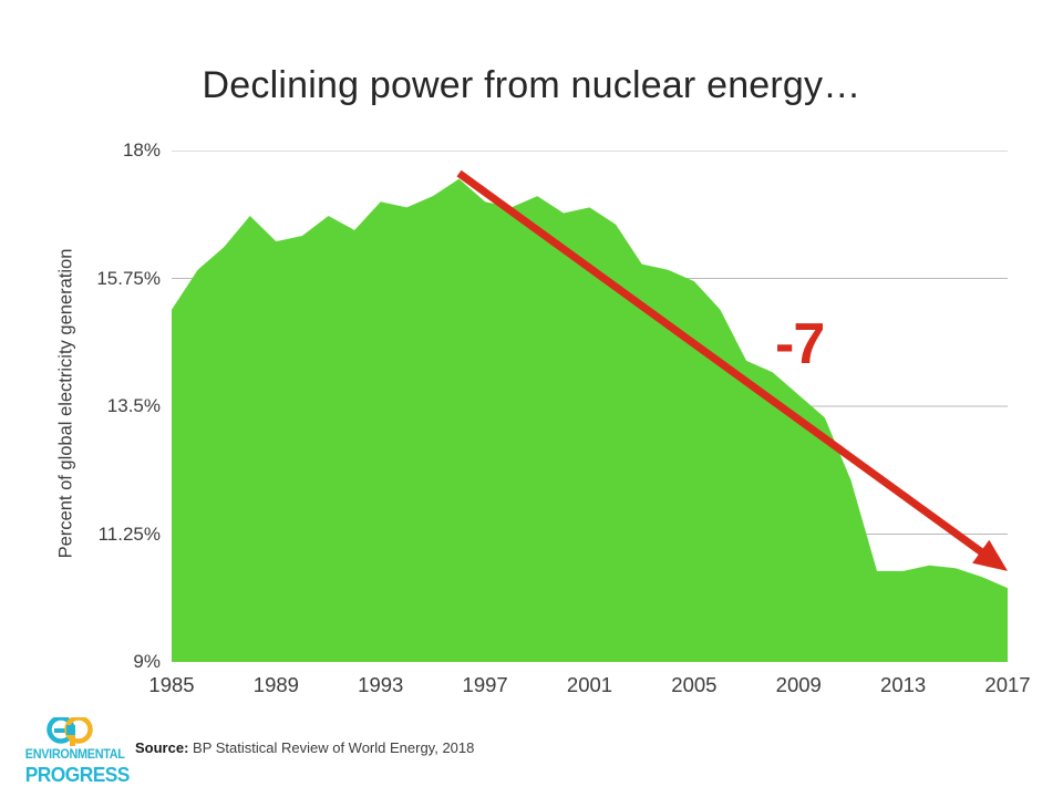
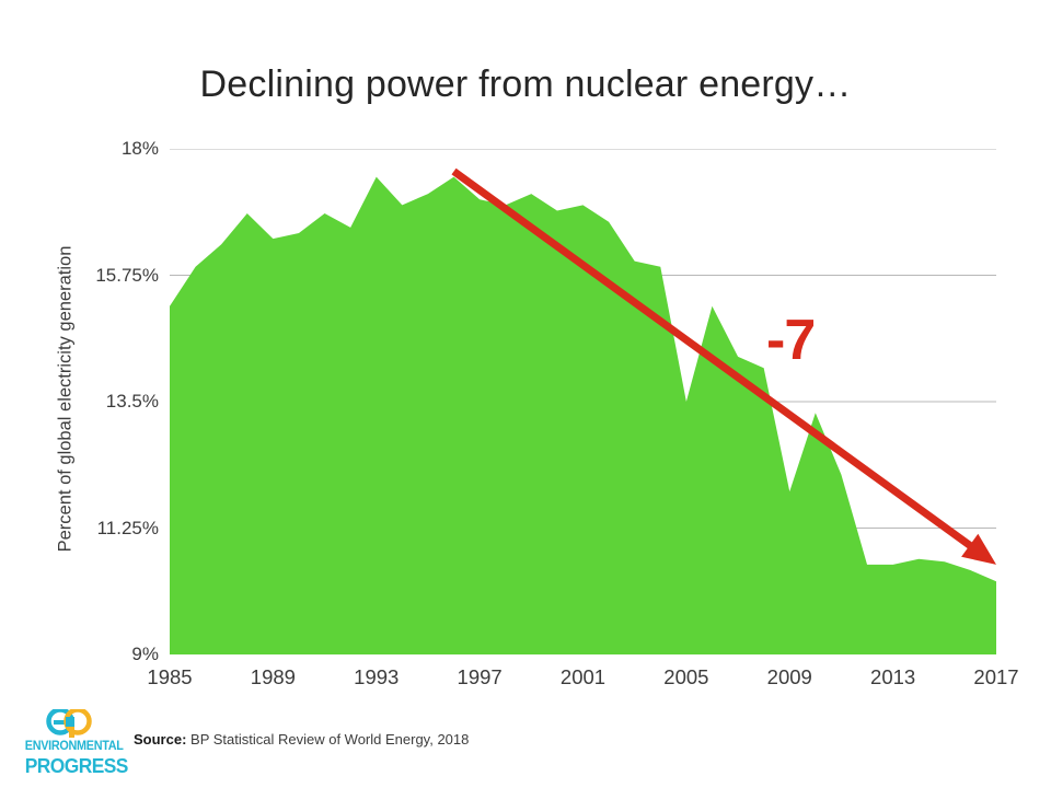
1993: 17.1% -> 17.5%
2005: 15.7% -> 13.5%
2009: 13.7% -> 11.9%
